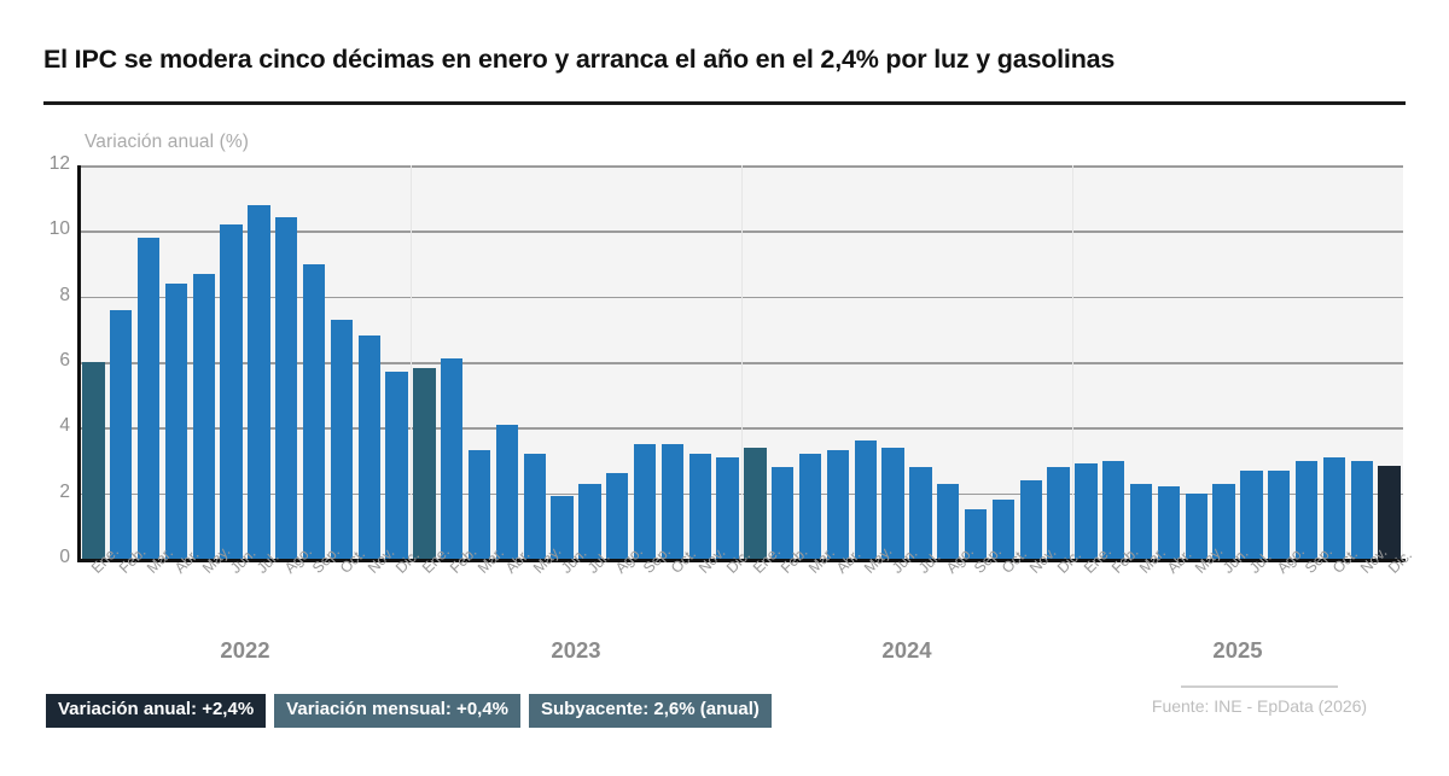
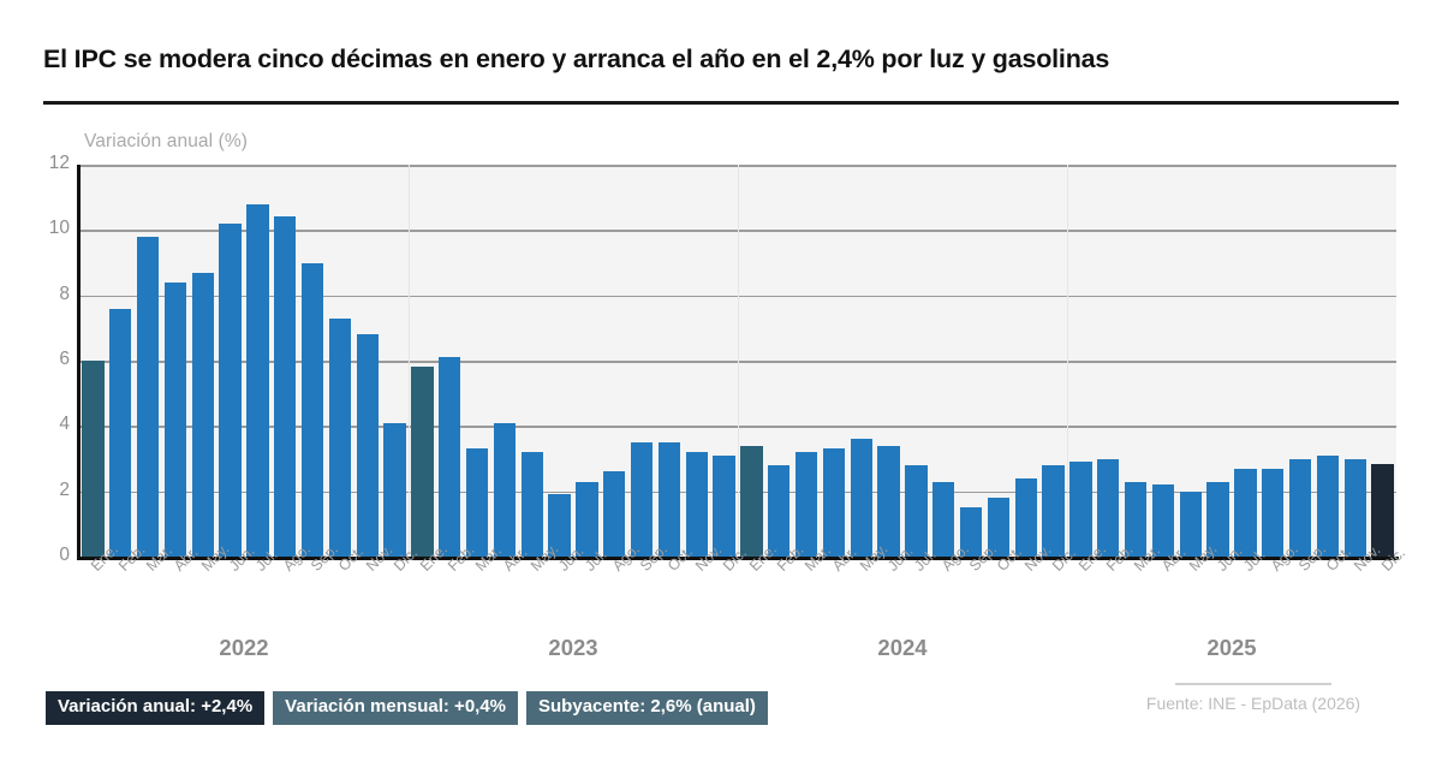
Dic. 2022: 5.7 -> 4.1
